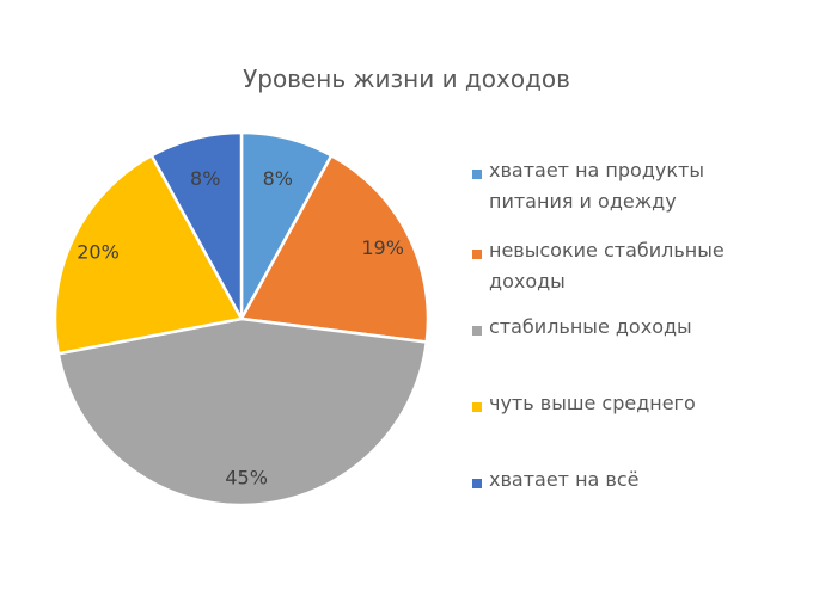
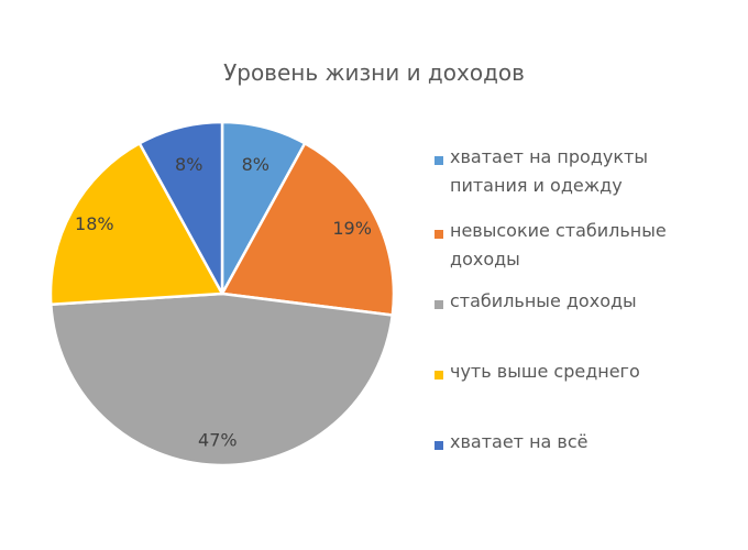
стабильные доходы: 45% -> 47%
чуть выше среднего: 20% -> 18%
